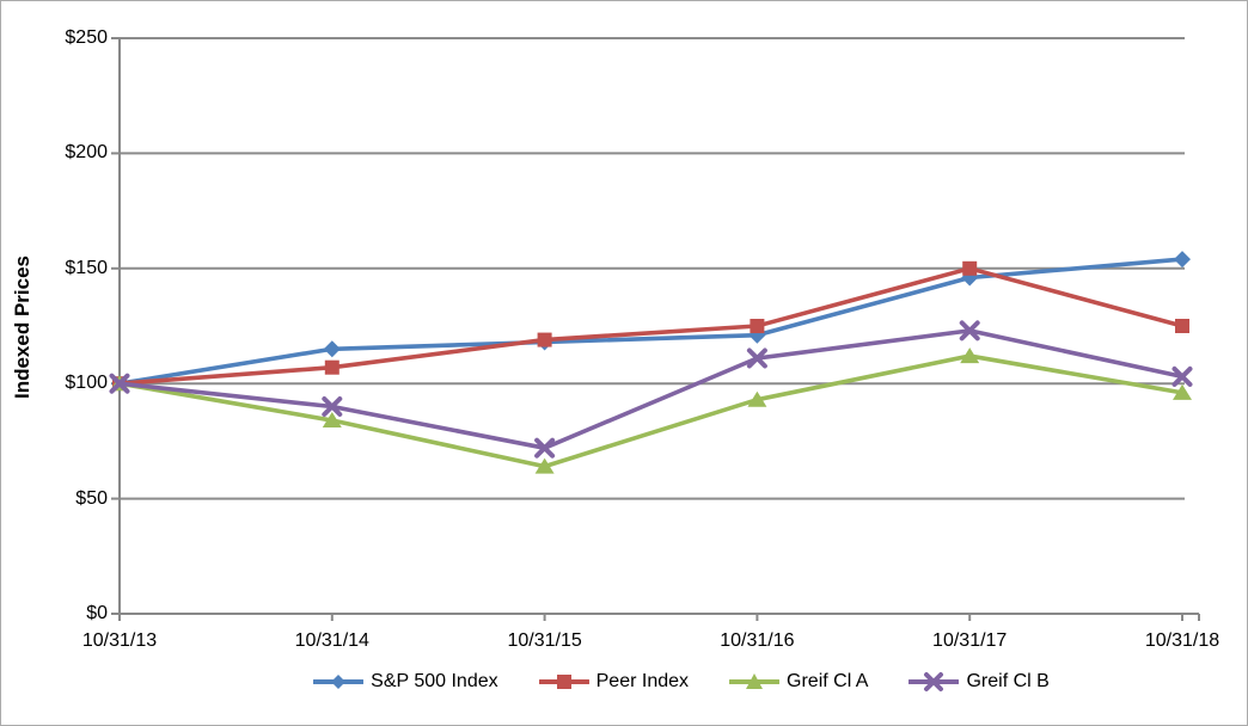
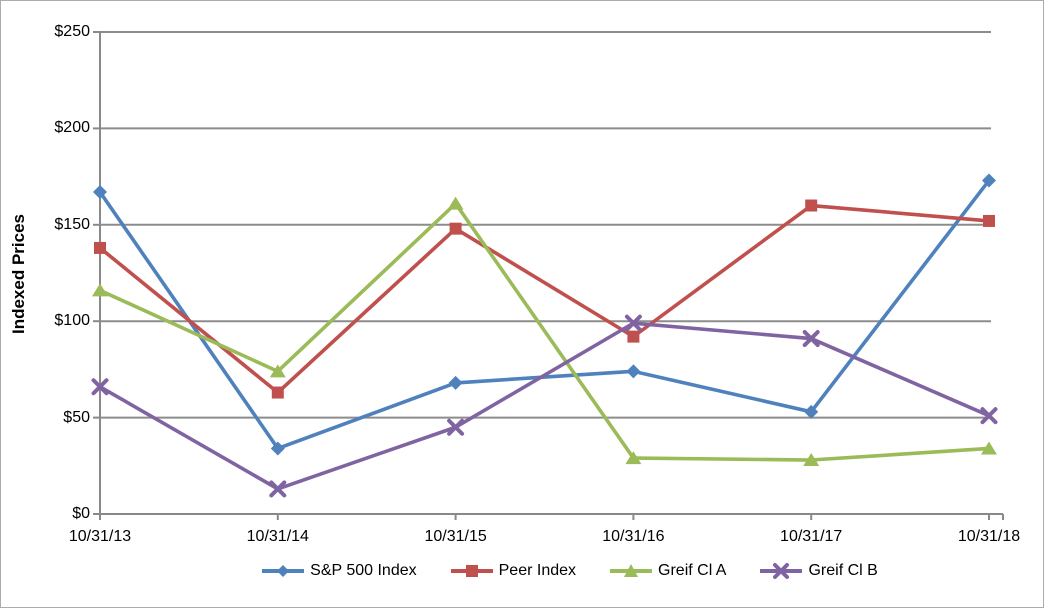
S&P 500 Index/10/31/13: $100 -> $167
Peer Index/10/31/13: $100 -> $138
Greif Cl A/10/31/13: $100 -> $116
Greif Cl B/10/31/13: $100 -> $66
S&P 500 Index/10/31/14: $115 -> $34
Peer Index/10/31/14: $107 -> $63
Greif Cl A/10/31/14: $84 -> $74
Greif Cl B/10/31/14: $90 -> $13
S&P 500 Index/10/31/15: $118 -> $68
Peer Index/10/31/15: $119 -> $148
Greif Cl A/10/31/15: $64 -> $161
Greif Cl B/10/31/15: $72 -> $45
S&P 500 Index/10/31/16: $121 -> $74
Peer Index/10/31/16: $125 -> $92
Greif Cl A/10/31/16: $93 -> $29
Greif Cl B/10/31/16: $111 -> $99
S&P 500 Index/10/31/17: $146 -> $53
Peer Index/10/31/17: $150 -> $160
Greif Cl A/10/31/17: $112 -> $28
Greif Cl B/10/31/17: $123 -> $91
S&P 500 Index/10/31/18: $154 -> $173
Peer Index/10/31/18: $125 -> $152
Greif Cl A/10/31/18: $96 -> $34
Greif Cl B/10/31/18: $103 -> $51
